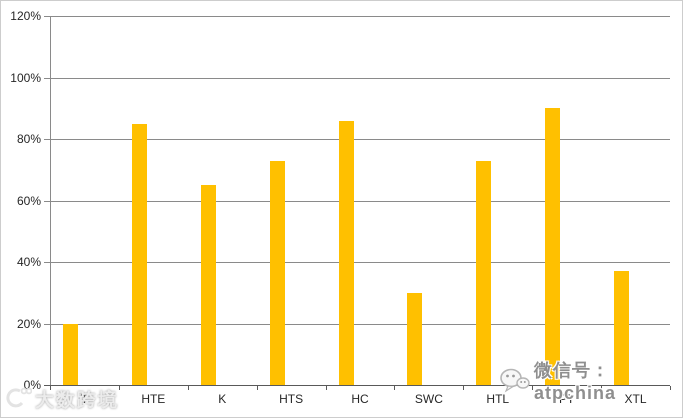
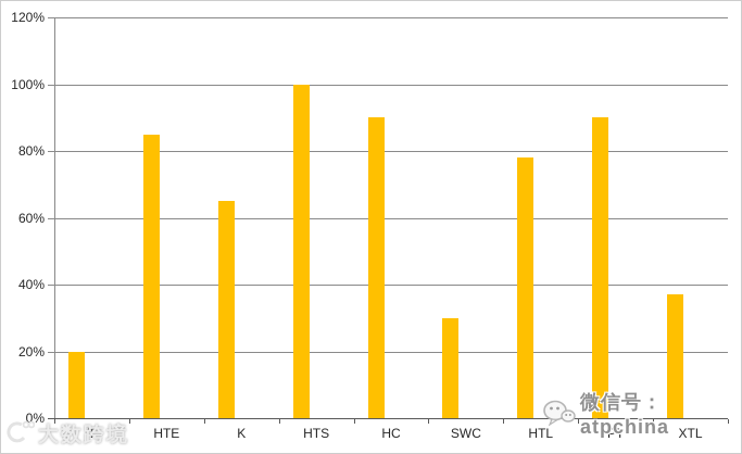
HTS: 73% -> 100%
HC: 86% -> 90%
HTL: 73% -> 78%
